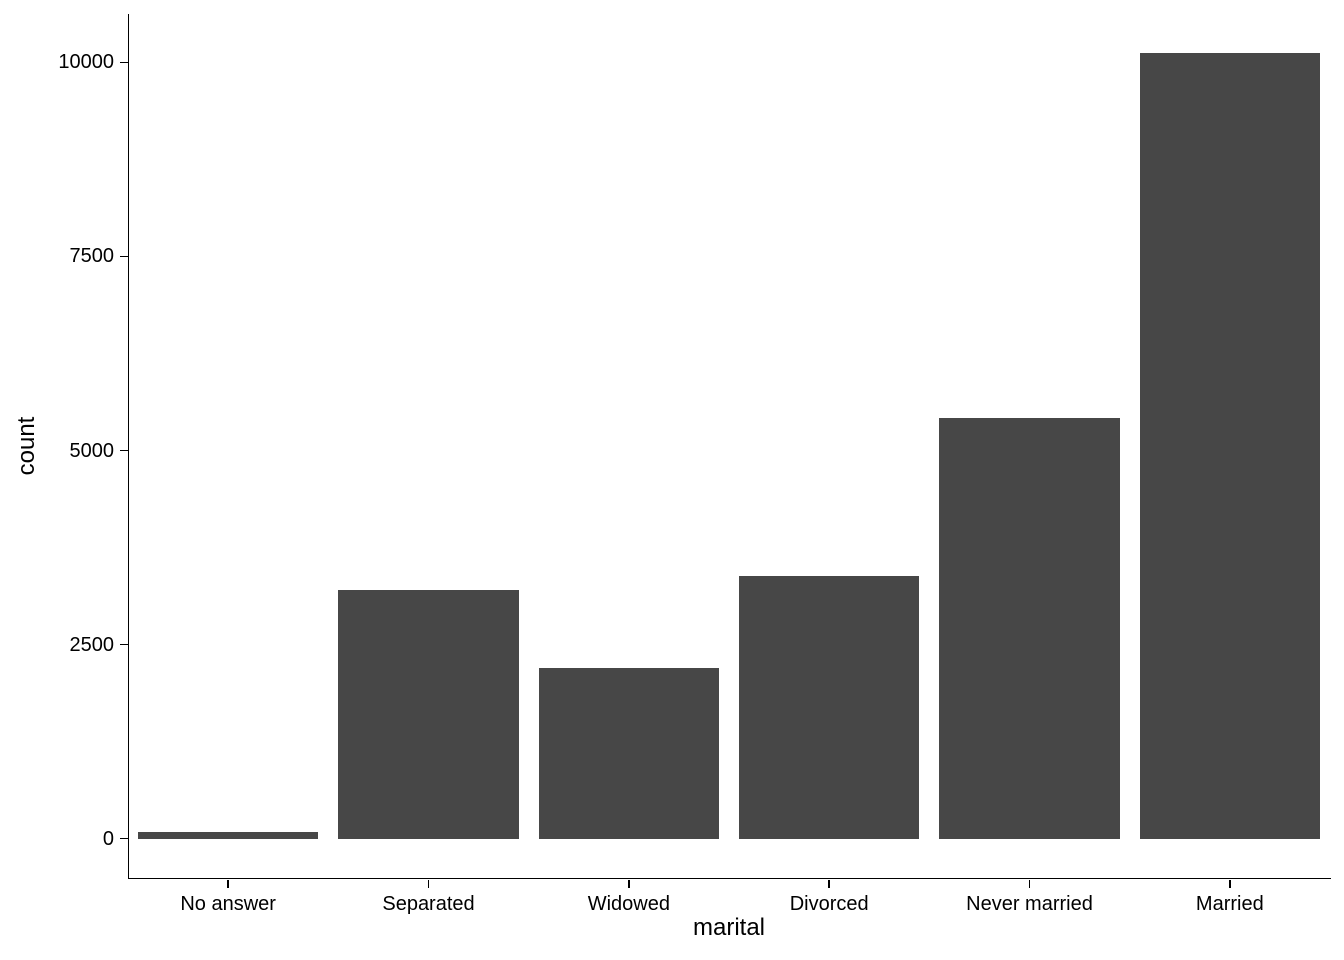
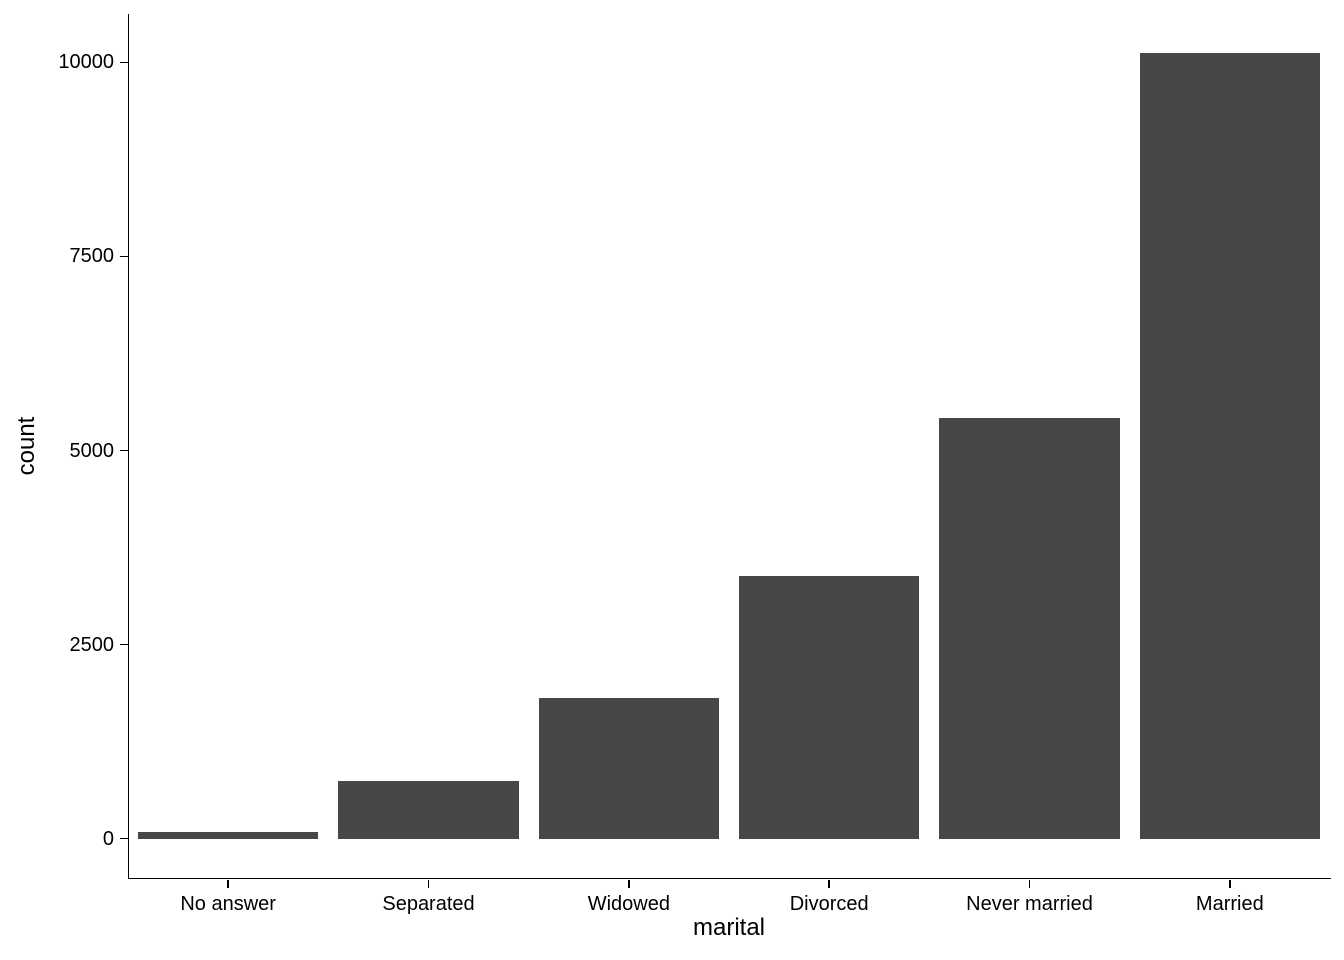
Separated: 3200 -> 700
Widowed: 2200 -> 1800
